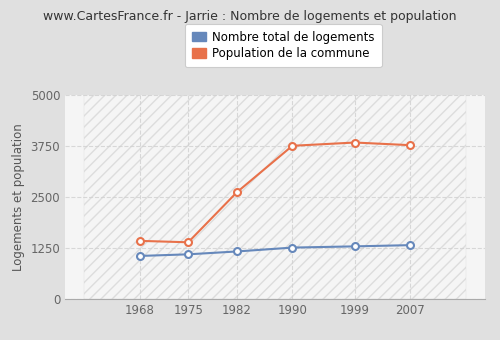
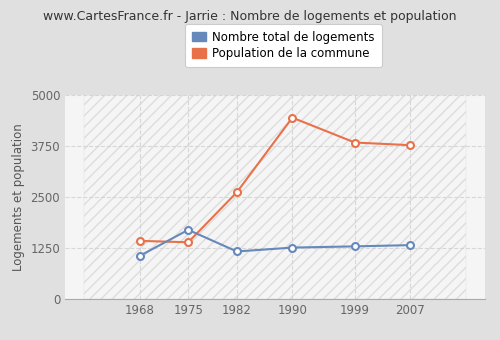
Nombre total de logements/1975: 1100 -> 1700
Population de la commune/1990: 3760 -> 4450
